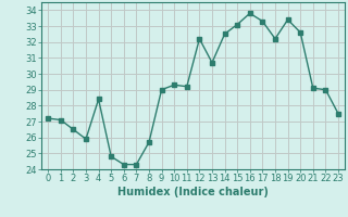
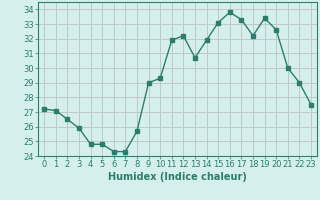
4: 28.4 -> 24.8
11: 29.2 -> 31.9
14: 32.5 -> 31.9
21: 29.1 -> 30.0
